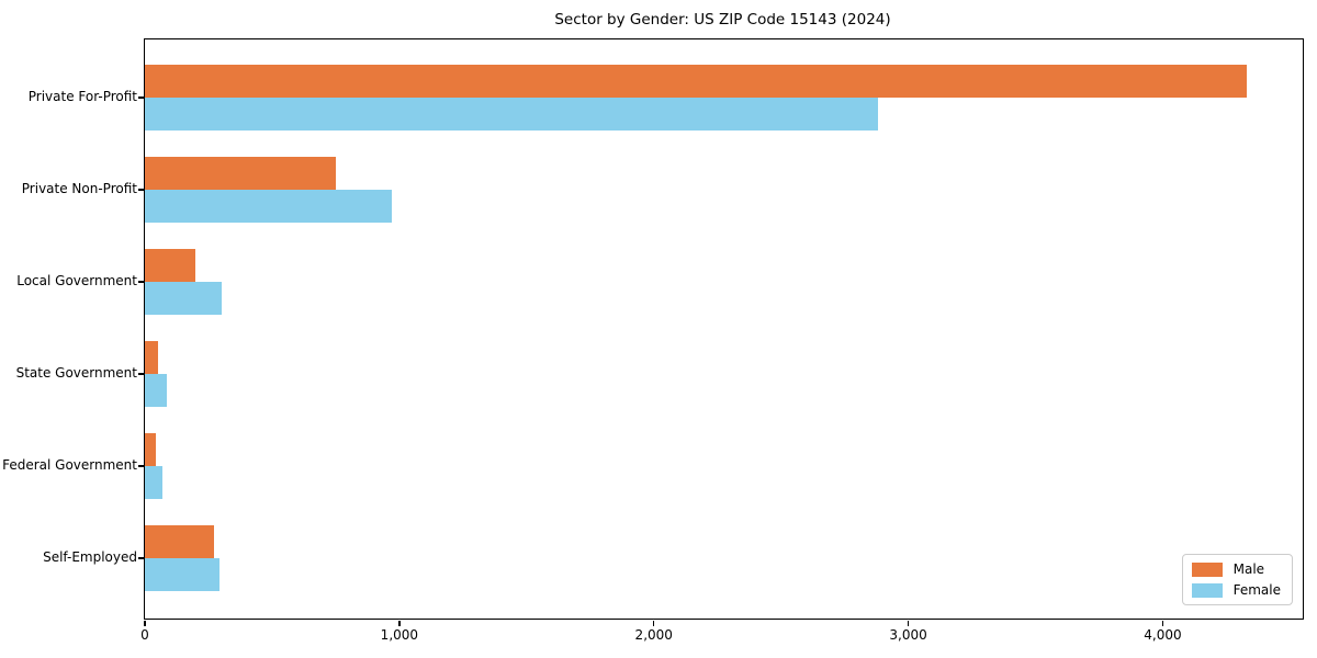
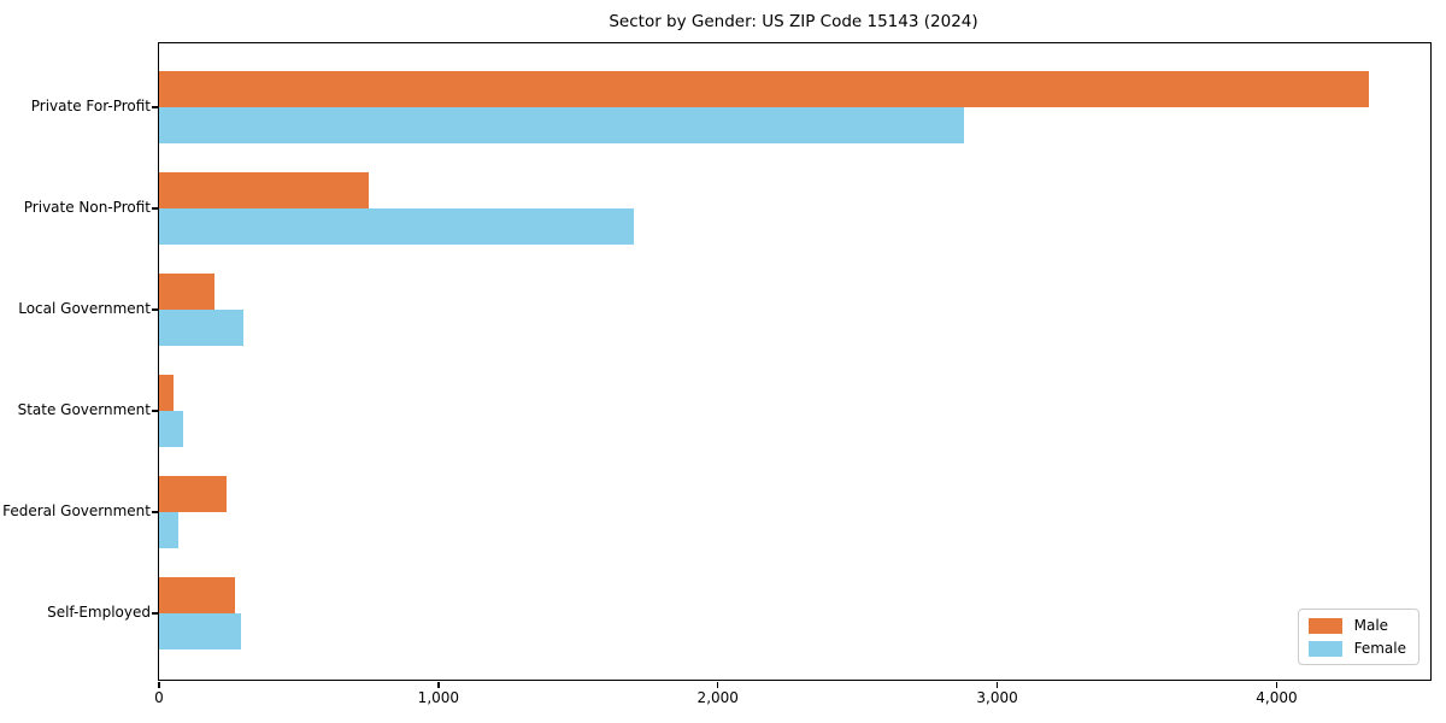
Female/Private Non-Profit: 970 -> 1700
Male/Federal Government: 40 -> 240
